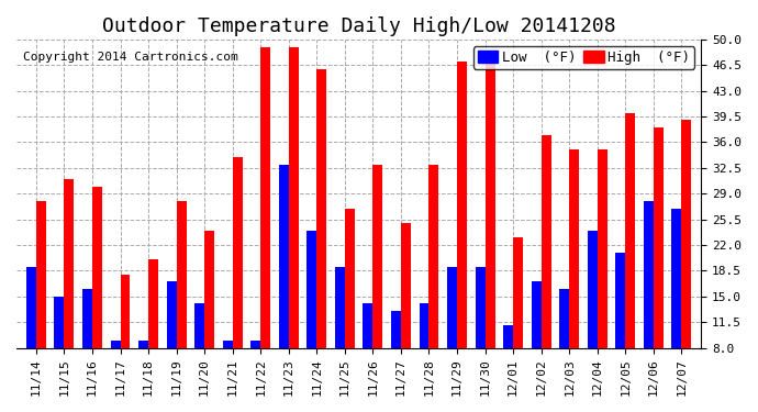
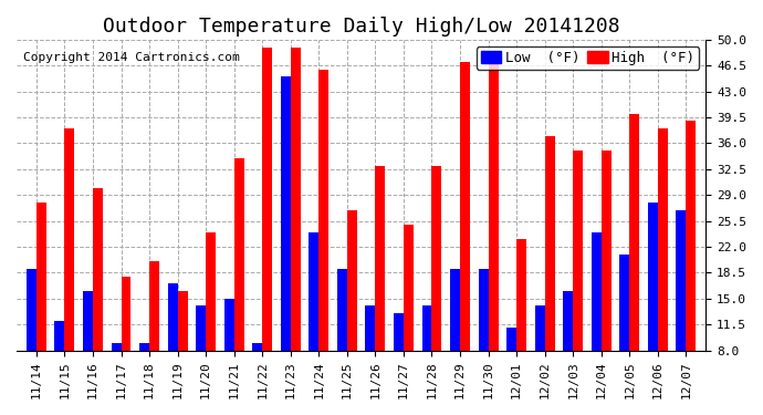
Low (°F)/11/15: 15 -> 12
High (°F)/11/15: 31 -> 38
High (°F)/11/19: 28 -> 16
Low (°F)/11/21: 9 -> 15
Low (°F)/11/23: 33 -> 45
Low (°F)/12/02: 17 -> 14
